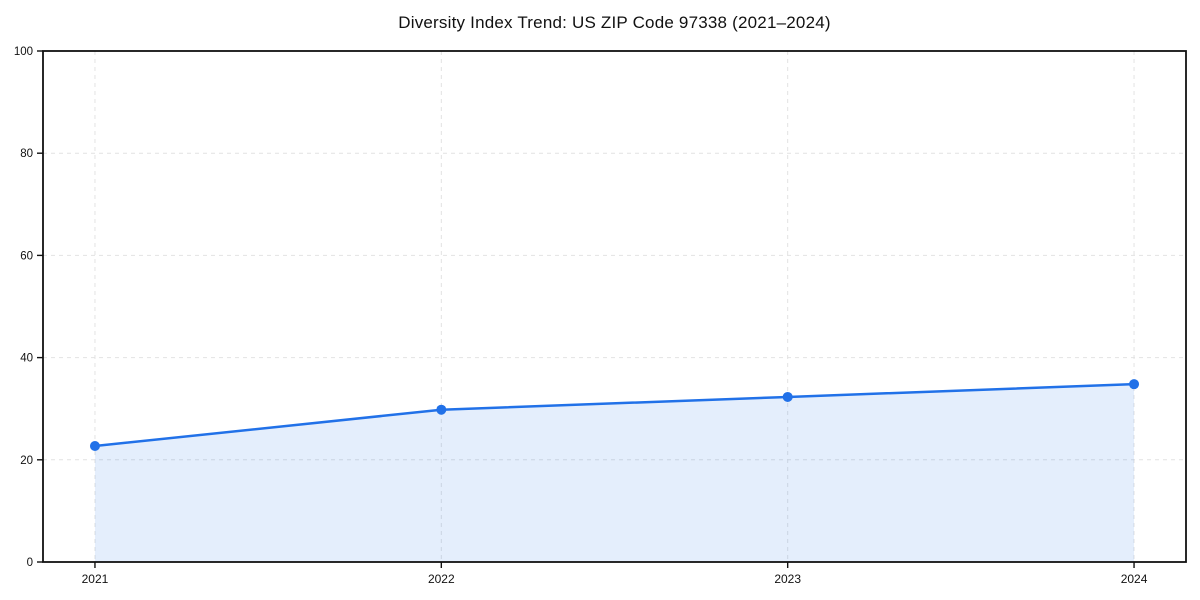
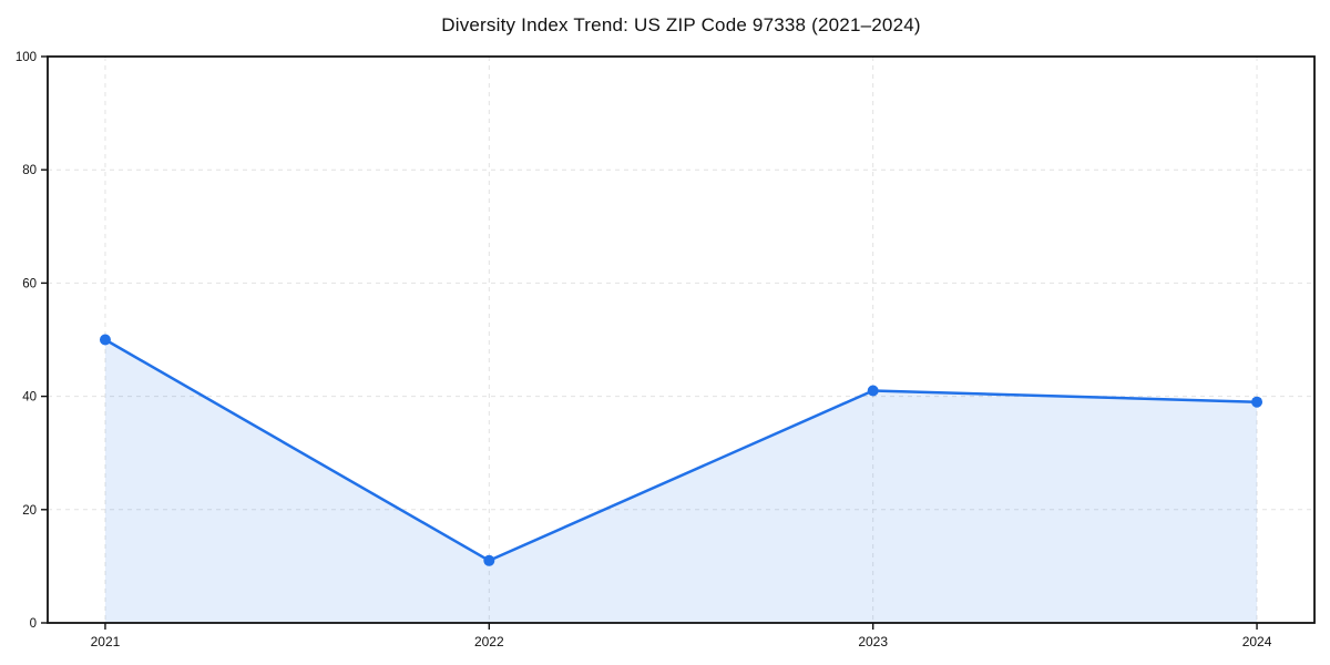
2021: 23 -> 50
2022: 30 -> 11
2023: 32 -> 41
2024: 35 -> 39
